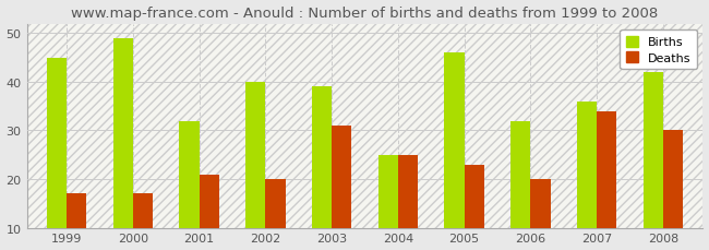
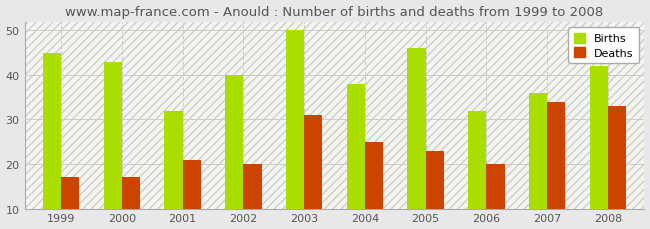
Births/2000: 49 -> 43
Births/2003: 39 -> 50
Births/2004: 25 -> 38
Deaths/2008: 30 -> 33
